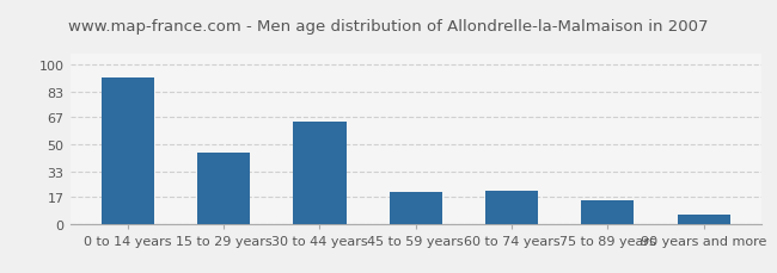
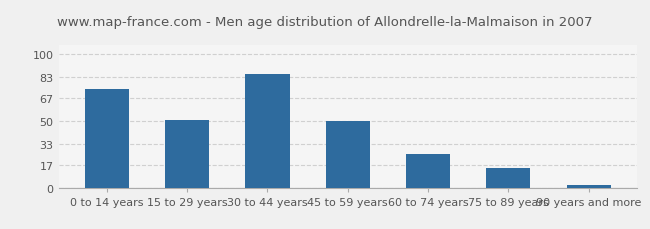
0 to 14 years: 92 -> 74
15 to 29 years: 45 -> 51
30 to 44 years: 64 -> 85
45 to 59 years: 20 -> 50
60 to 74 years: 21 -> 25
90 years and more: 6 -> 2
